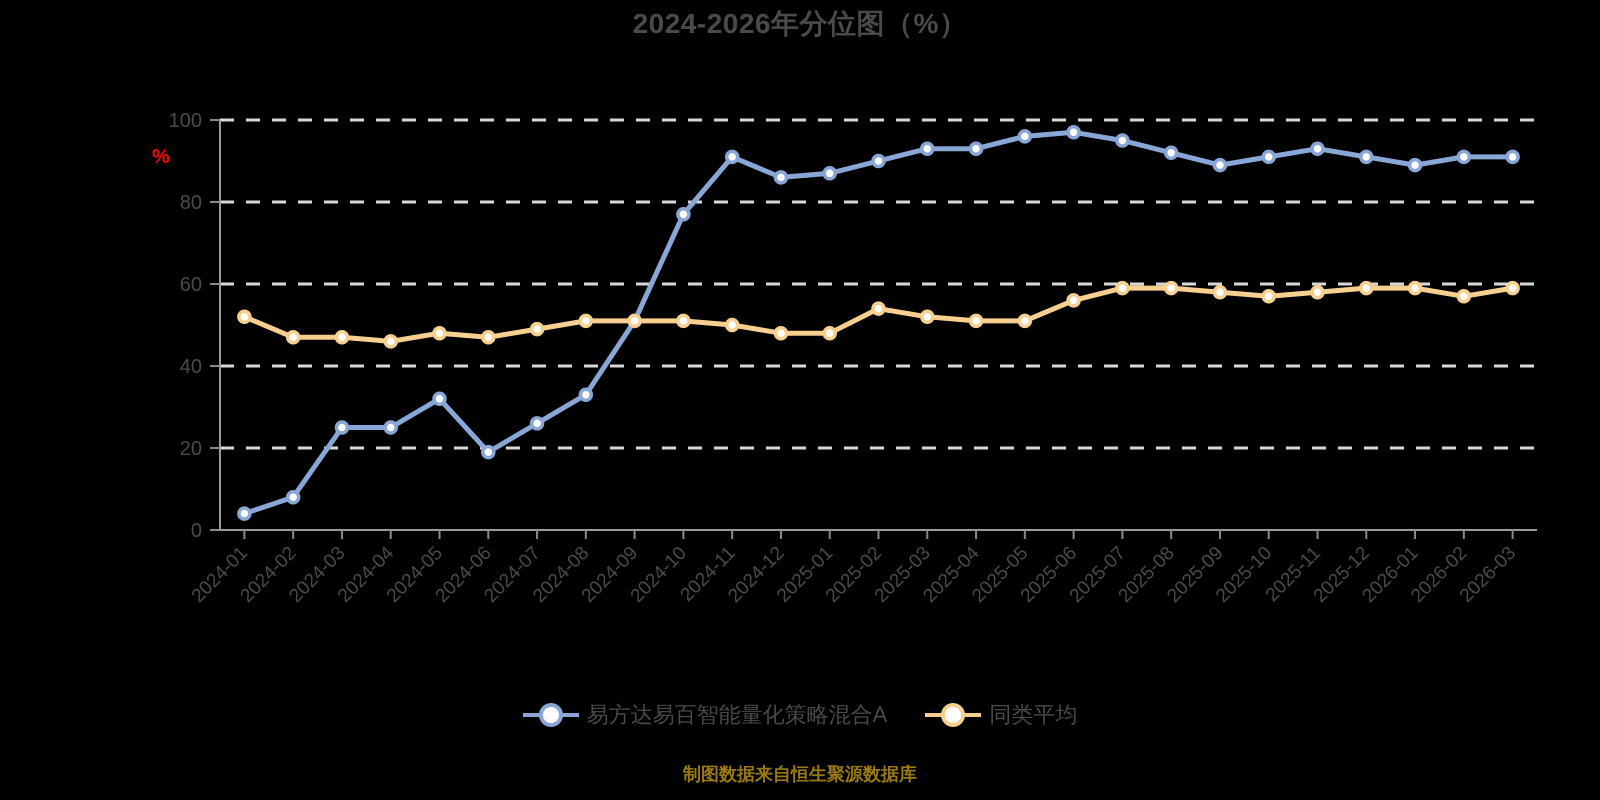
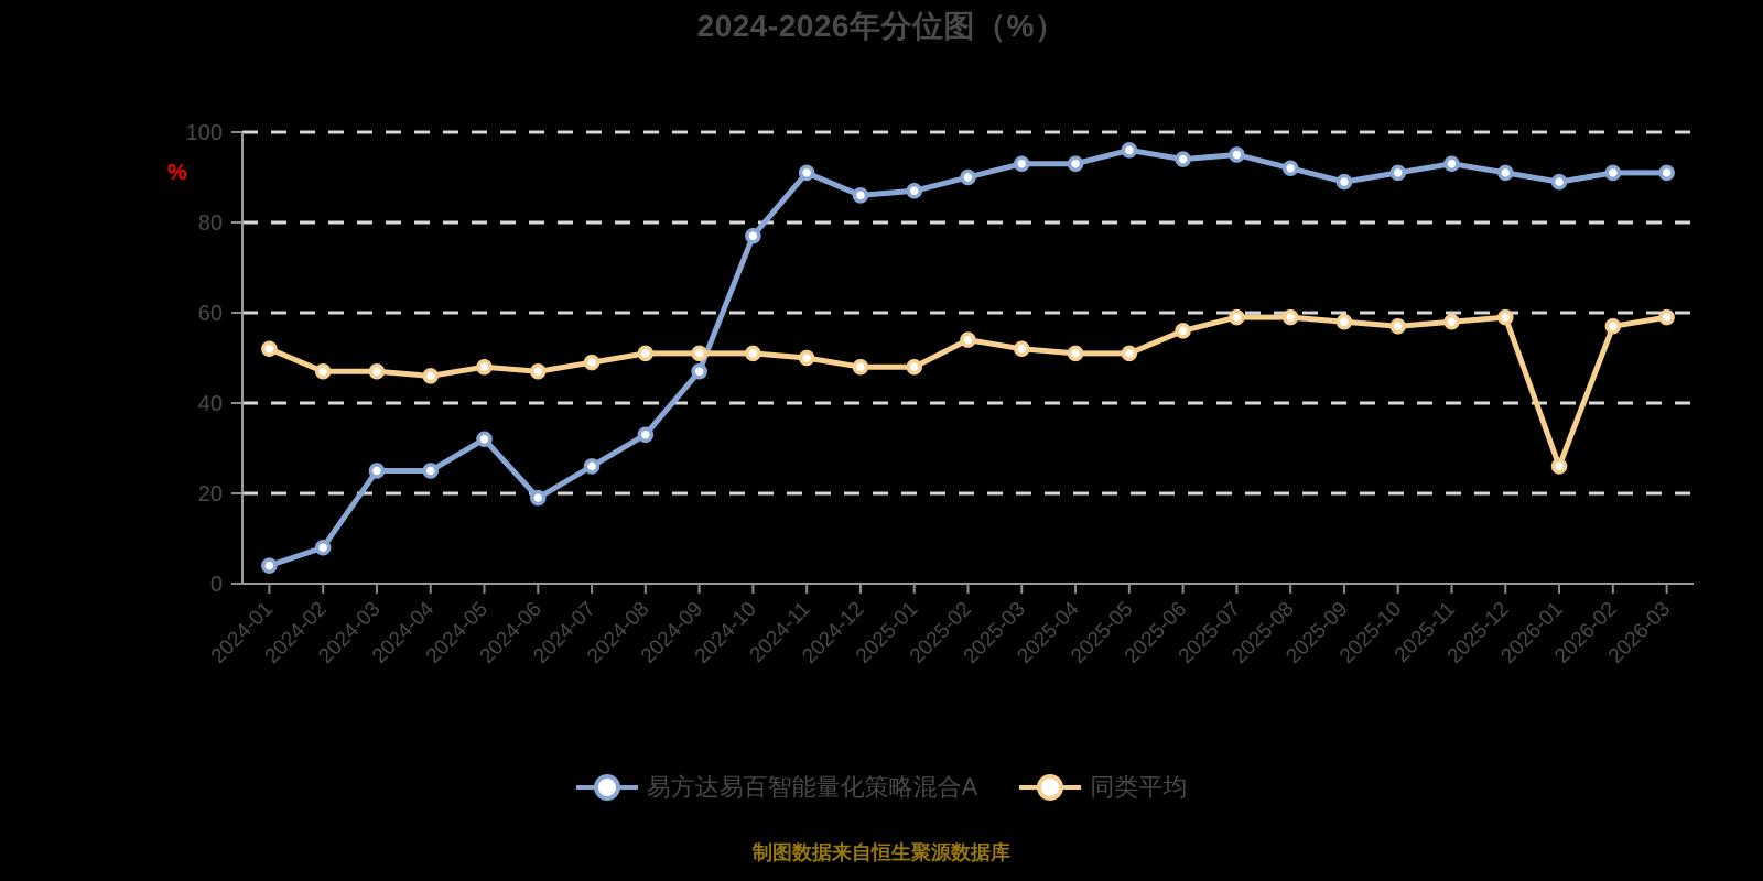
易方达易百智能量化策略混合A/2024-09: 51 -> 47
易方达易百智能量化策略混合A/2025-06: 97 -> 94
同类平均/2026-01: 59 -> 26
